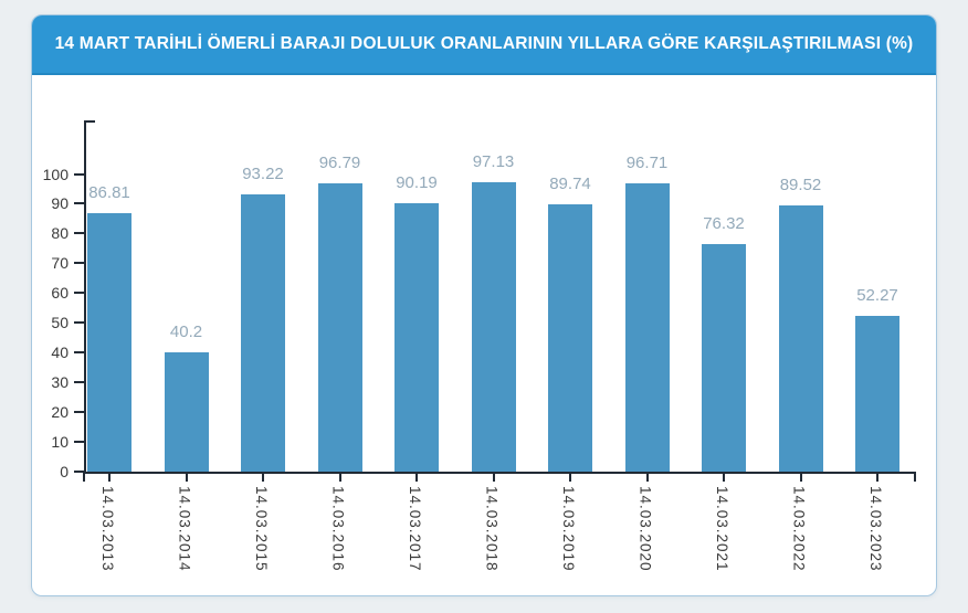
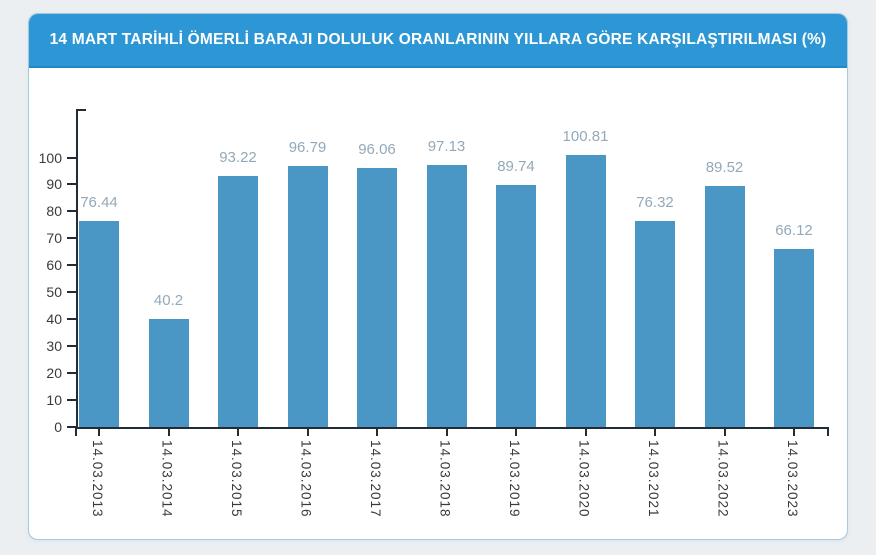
14.03.2013: 86.81 -> 76.44
14.03.2017: 90.19 -> 96.06
14.03.2020: 96.71 -> 100.81
14.03.2023: 52.27 -> 66.12
